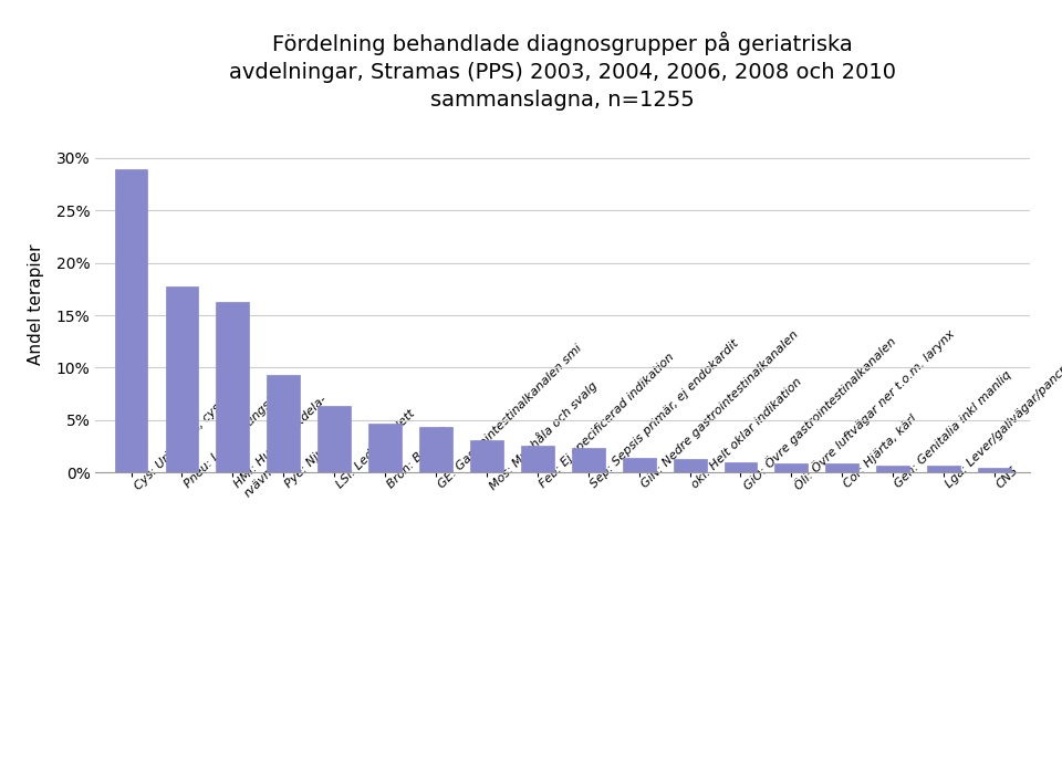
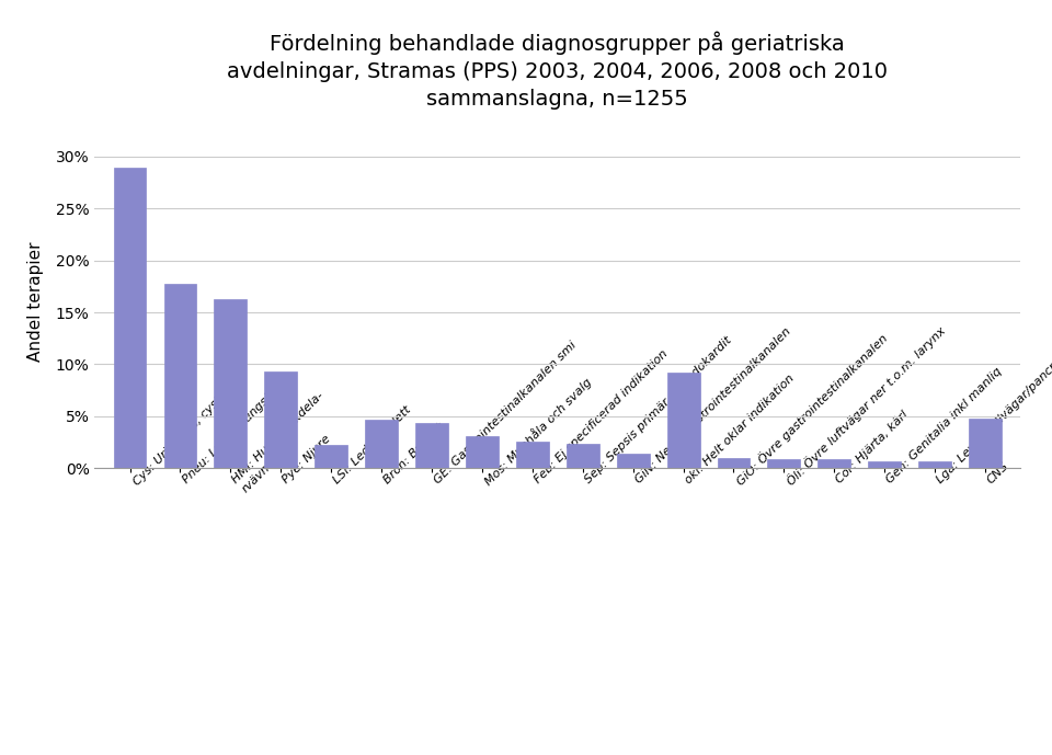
LSi: Led o skelett: 6.3% -> 2.2%
okl: Helt oklar indikation: 1.3% -> 9.2%
CNS: 0.4% -> 4.8%
